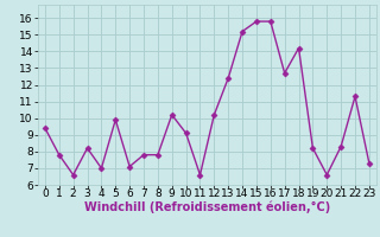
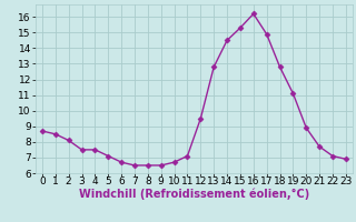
0: 9.4 -> 8.7
1: 7.8 -> 8.5
2: 6.6 -> 8.1
3: 8.2 -> 7.5
4: 7.0 -> 7.5
5: 9.9 -> 7.1
6: 7.1 -> 6.7
7: 7.8 -> 6.5
8: 7.8 -> 6.5
9: 10.2 -> 6.5
10: 9.1 -> 6.7
11: 6.6 -> 7.1
12: 10.2 -> 9.5
13: 12.4 -> 12.8
14: 15.2 -> 14.5
15: 15.8 -> 15.3
16: 15.8 -> 16.2
17: 12.7 -> 14.9
18: 14.2 -> 12.8
19: 8.2 -> 11.1
20: 6.6 -> 8.9
21: 8.3 -> 7.7
22: 11.3 -> 7.1
23: 7.3 -> 6.9
